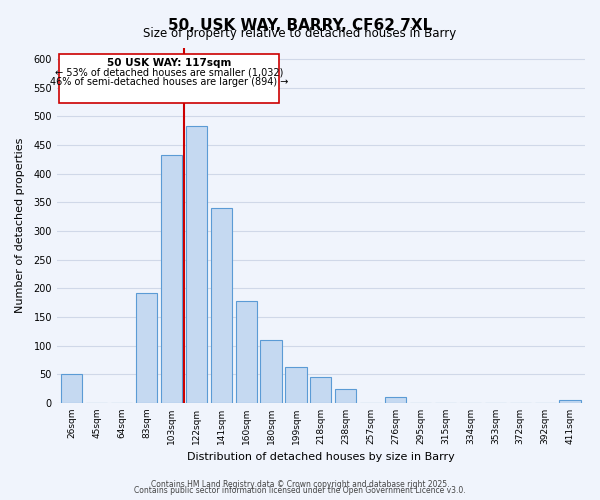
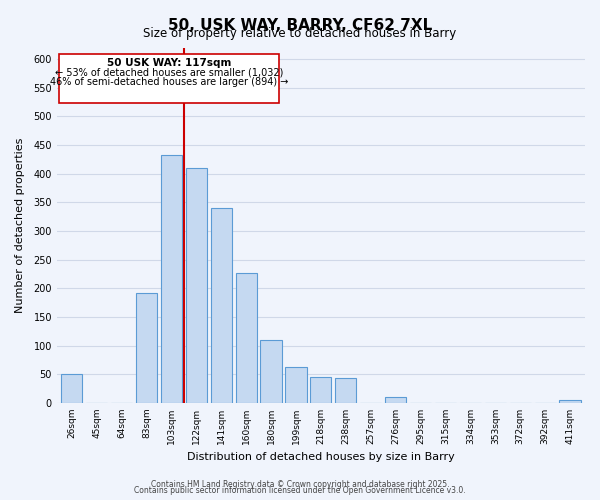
122sqm: 483 -> 410
160sqm: 178 -> 226
238sqm: 25 -> 44
